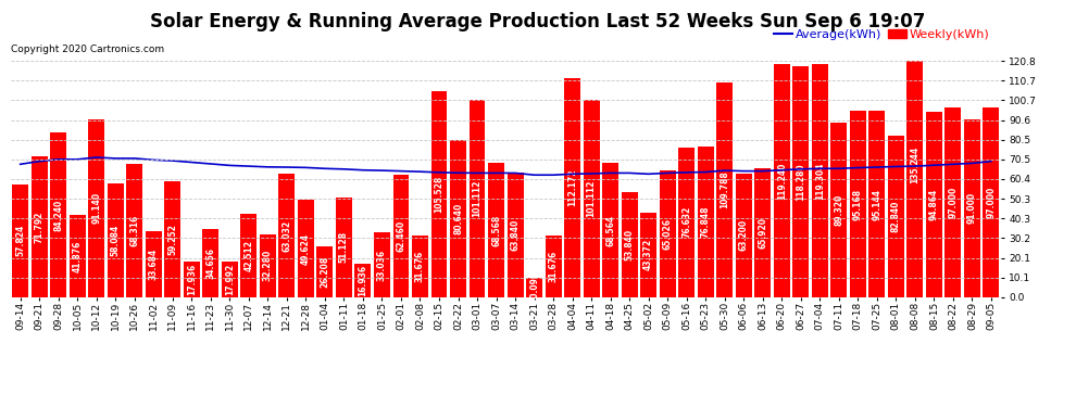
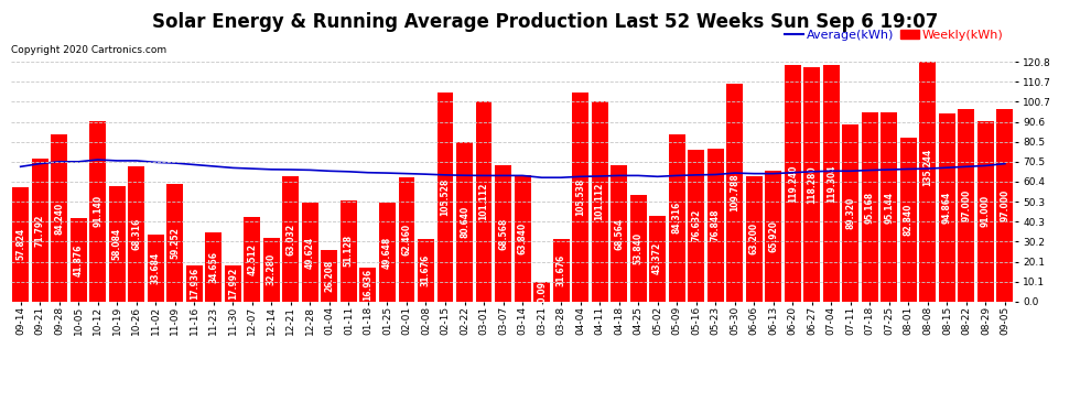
Weekly(kWh)/01-25: 33.036 -> 49.648
Weekly(kWh)/04-04: 112.172 -> 105.538
Weekly(kWh)/05-09: 65.026 -> 84.316
